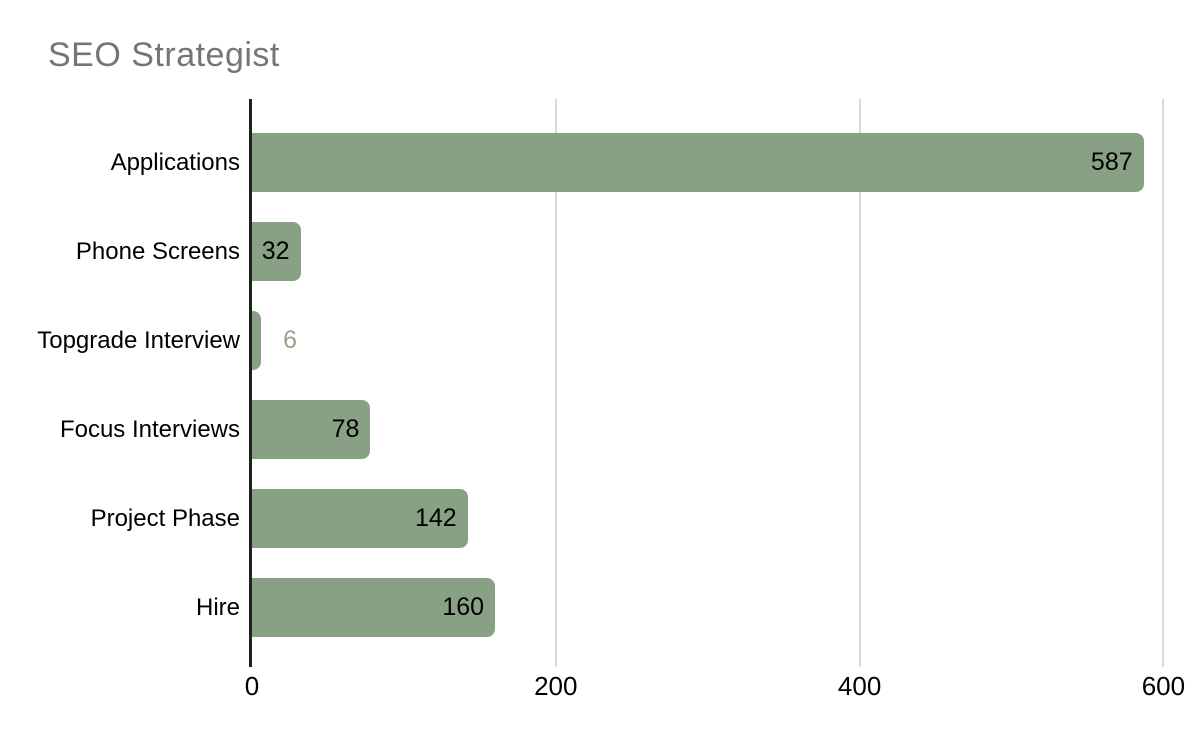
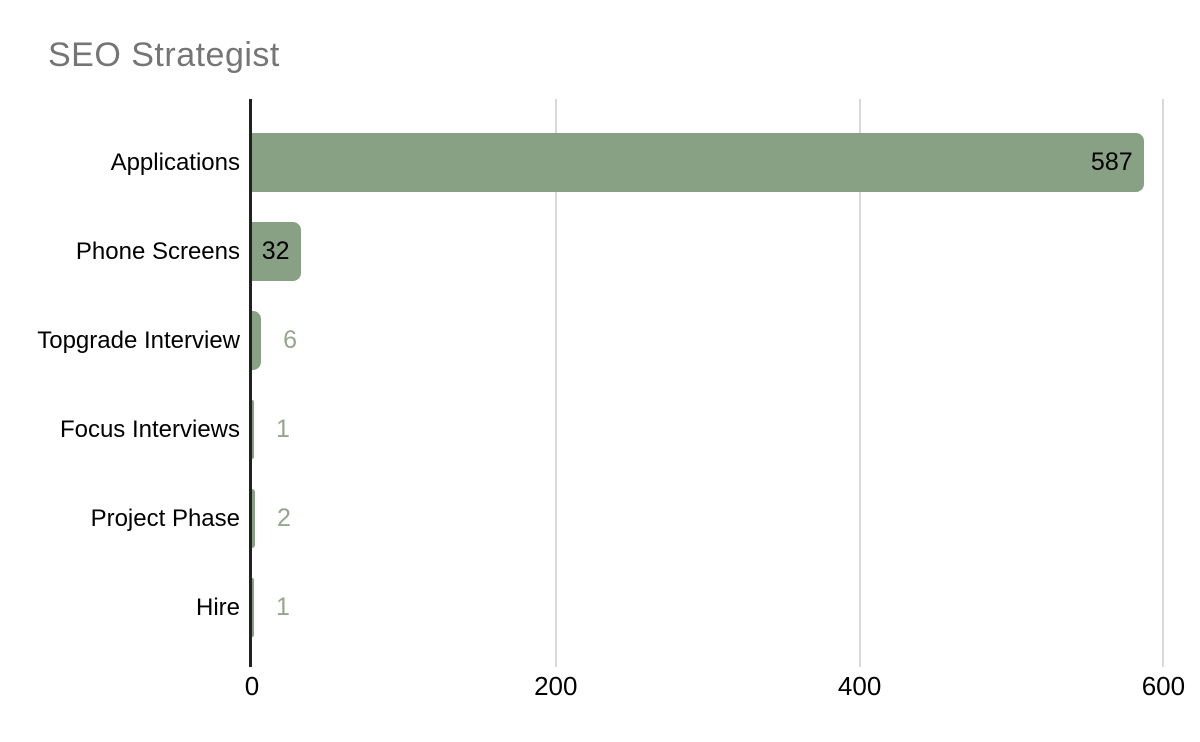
Focus Interviews: 78 -> 1
Project Phase: 142 -> 2
Hire: 160 -> 1
